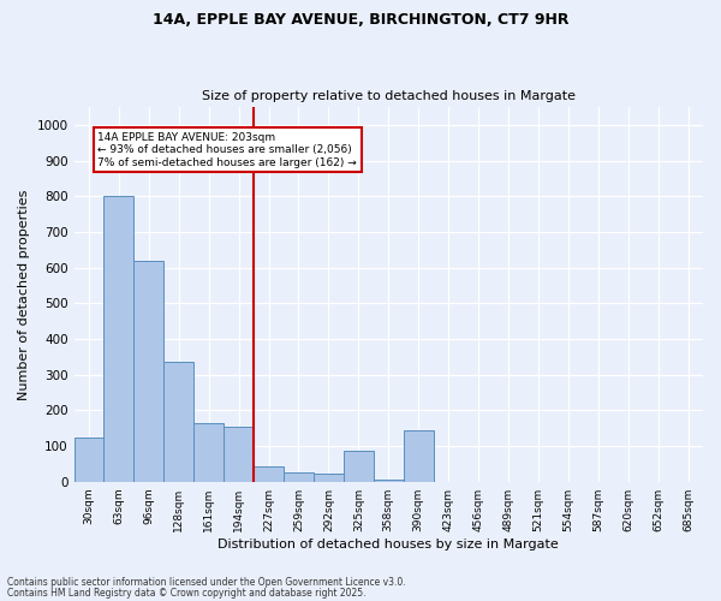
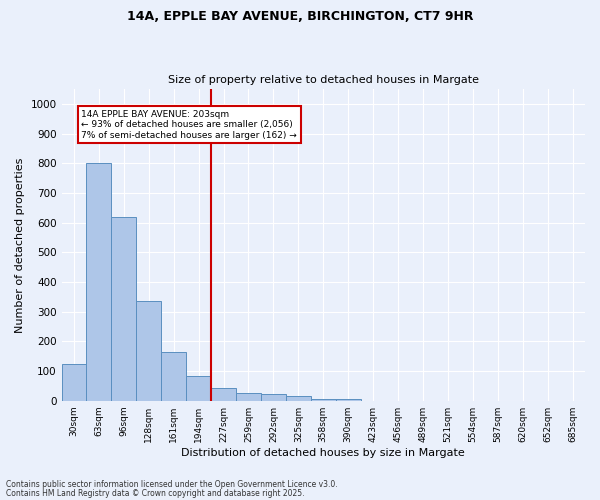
194sqm: 155 -> 82
325sqm: 85 -> 17
390sqm: 145 -> 5
